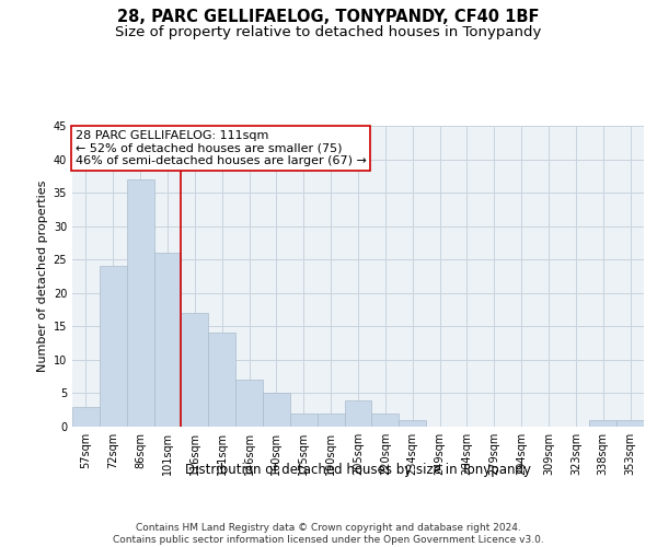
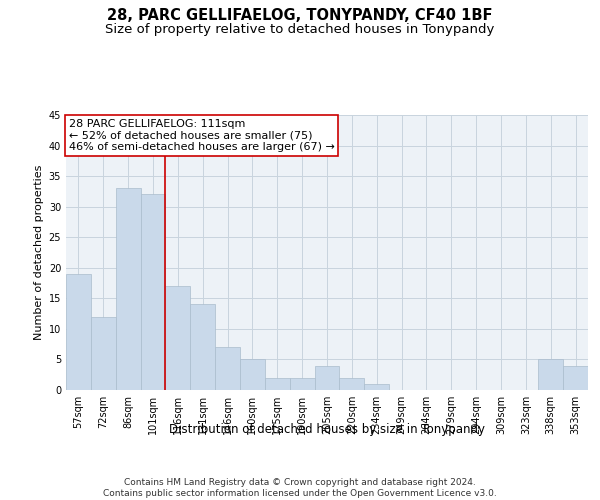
57sqm: 3 -> 19
72sqm: 24 -> 12
86sqm: 37 -> 33
101sqm: 26 -> 32
338sqm: 1 -> 5
353sqm: 1 -> 4
